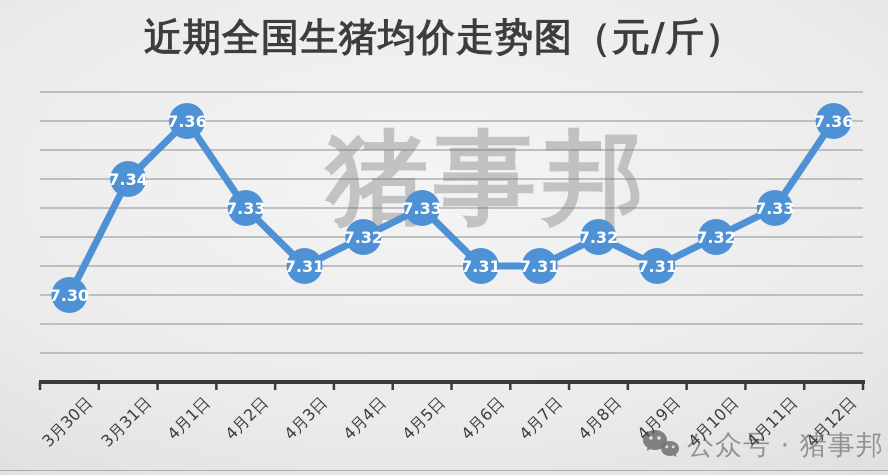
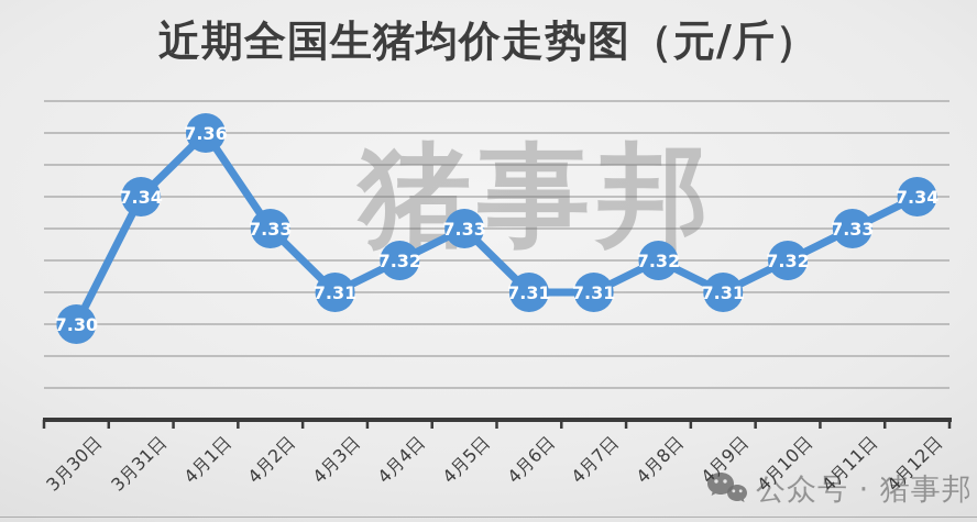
4月12日: 7.36 -> 7.34
